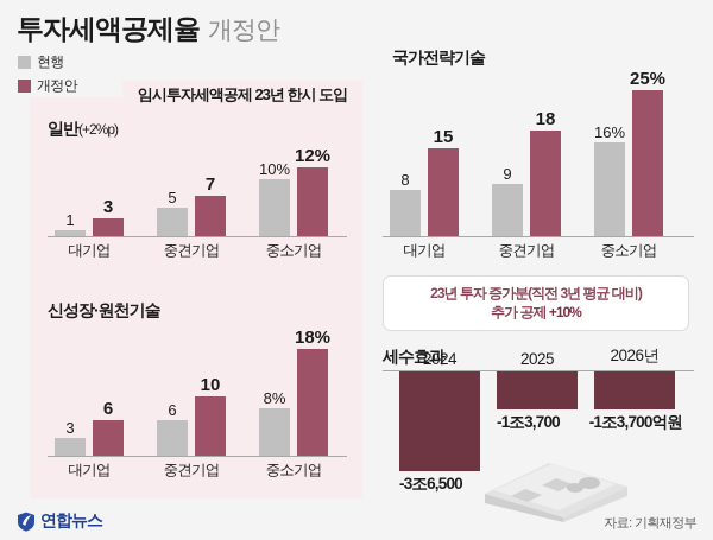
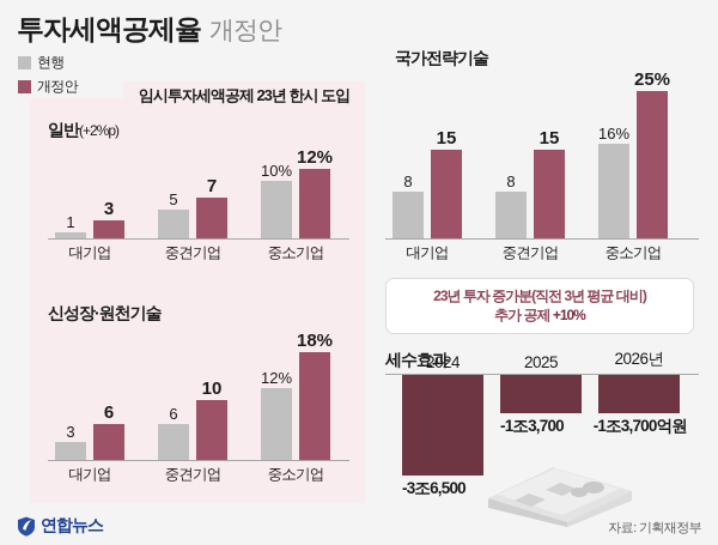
신성장·원천기술/현행/중소기업: 8% -> 12%
국가전략기술/현행/중견기업: 9 -> 8
국가전략기술/개정안/중견기업: 18 -> 15
